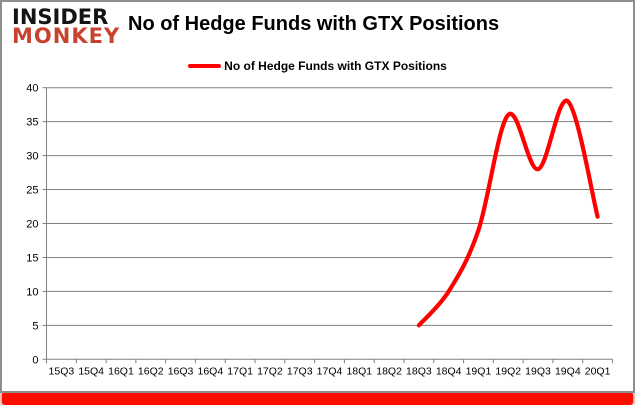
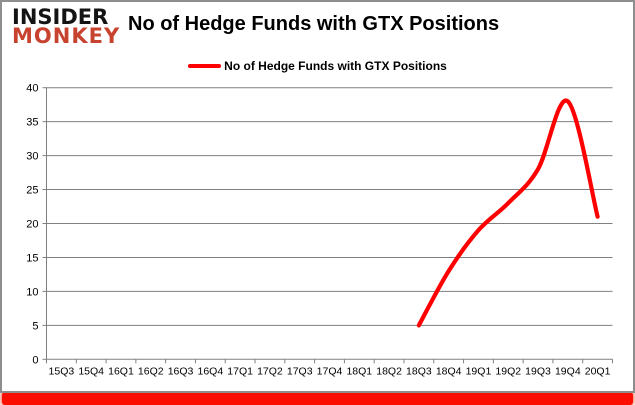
18Q4: 10 -> 13
19Q2: 36 -> 23
